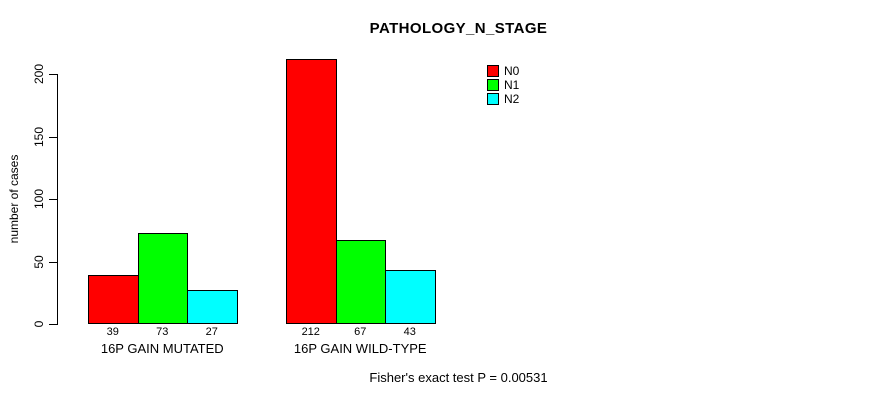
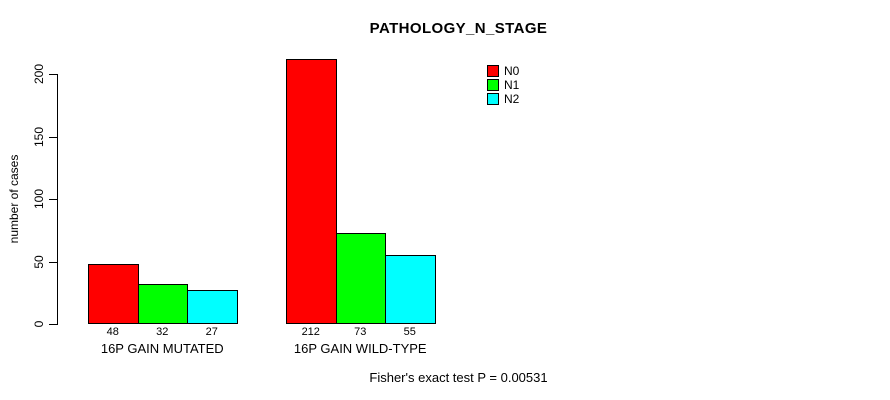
N0/16P GAIN MUTATED: 39 -> 48
N1/16P GAIN MUTATED: 73 -> 32
N1/16P GAIN WILD-TYPE: 67 -> 73
N2/16P GAIN WILD-TYPE: 43 -> 55
